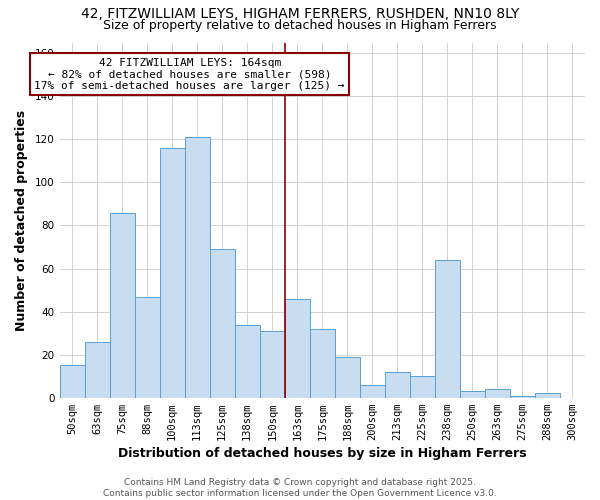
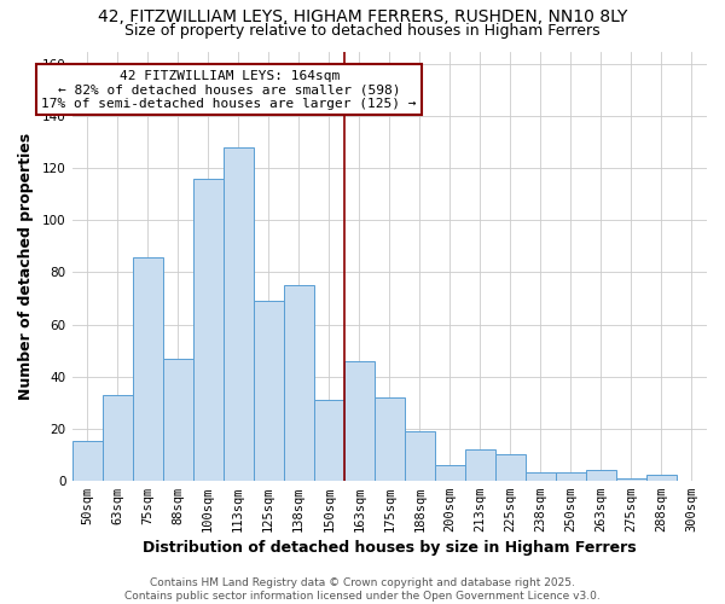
63sqm: 26 -> 33
113sqm: 121 -> 128
138sqm: 34 -> 75
238sqm: 64 -> 3
